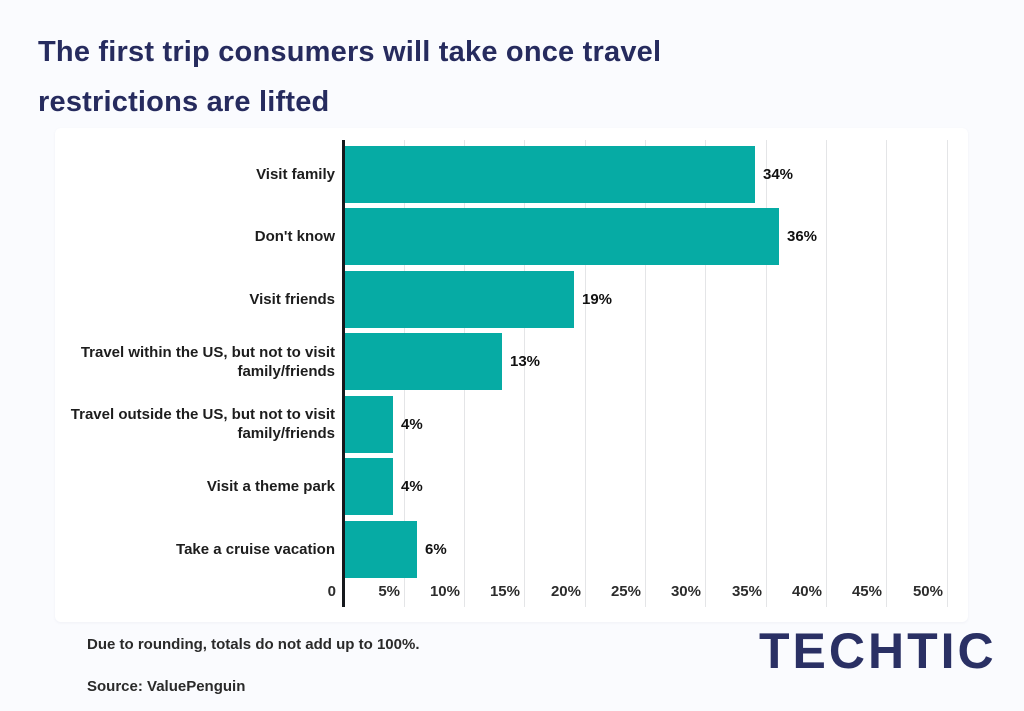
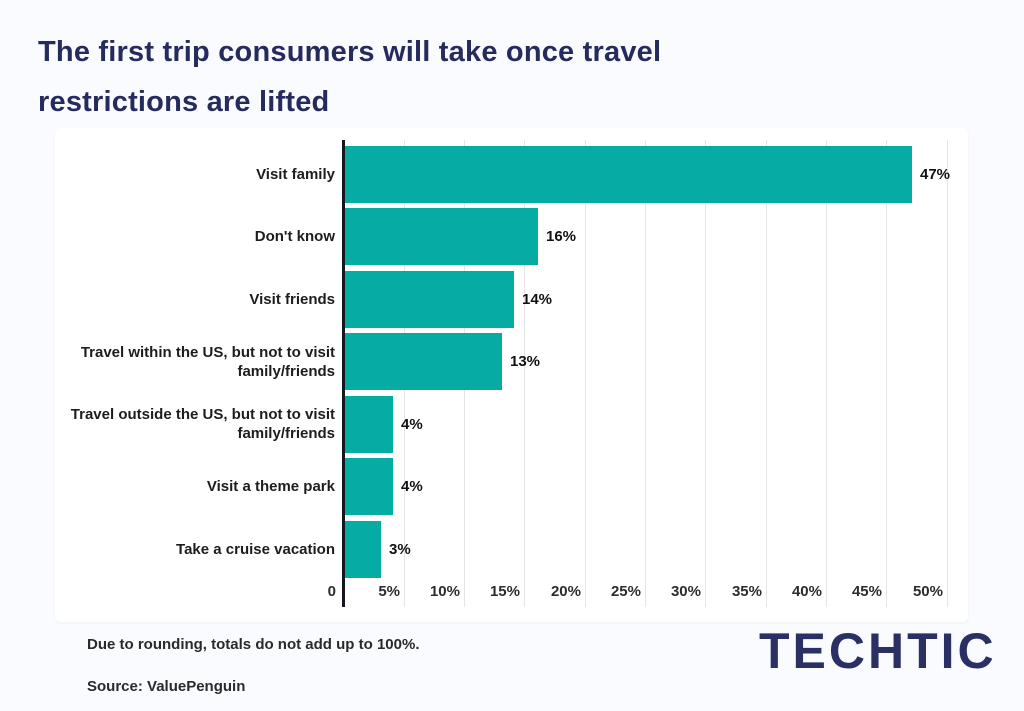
Visit family: 34% -> 47%
Don't know: 36% -> 16%
Visit friends: 19% -> 14%
Take a cruise vacation: 6% -> 3%
